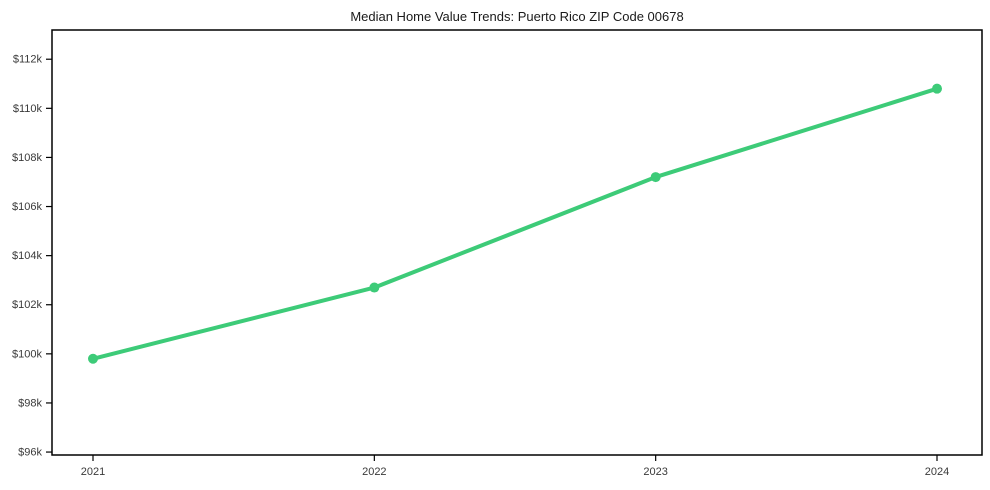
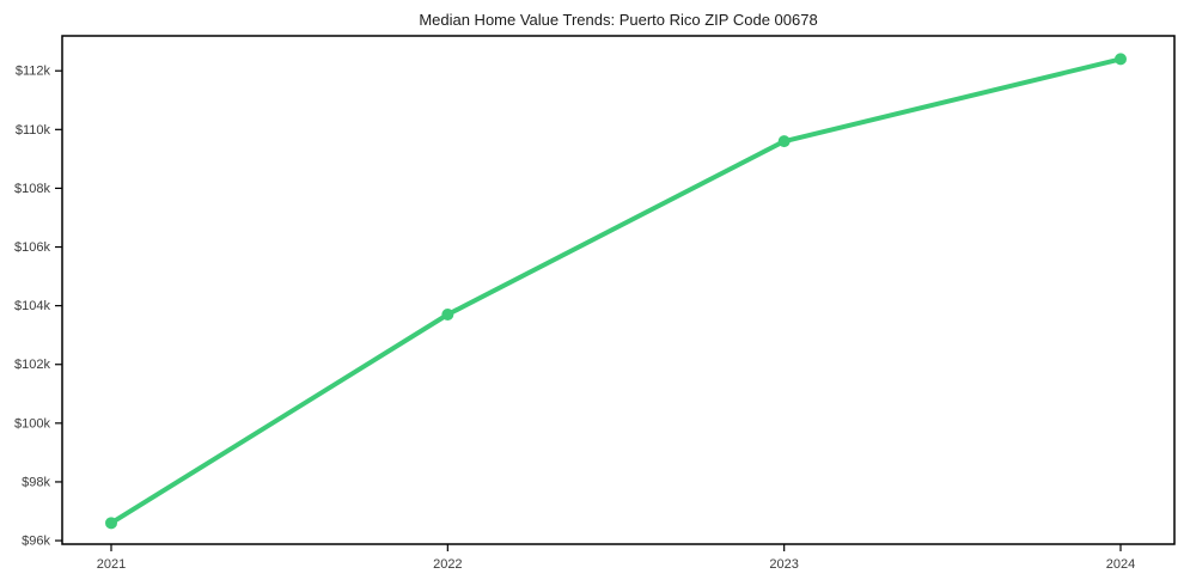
2021: $99.8k -> $96.6k
2022: $102.7k -> $103.7k
2023: $107.2k -> $109.6k
2024: $110.8k -> $112.4k
